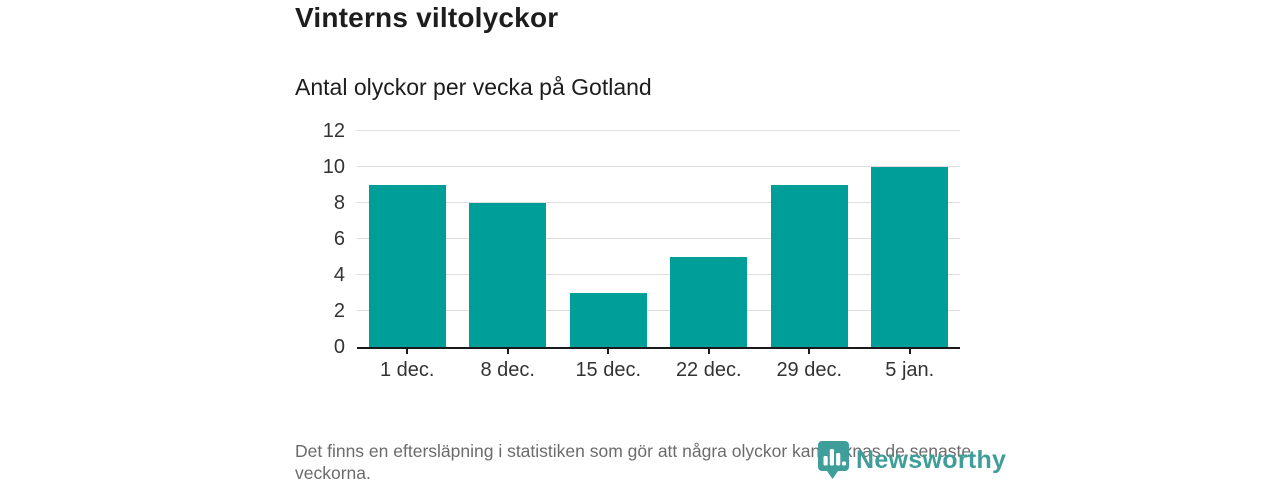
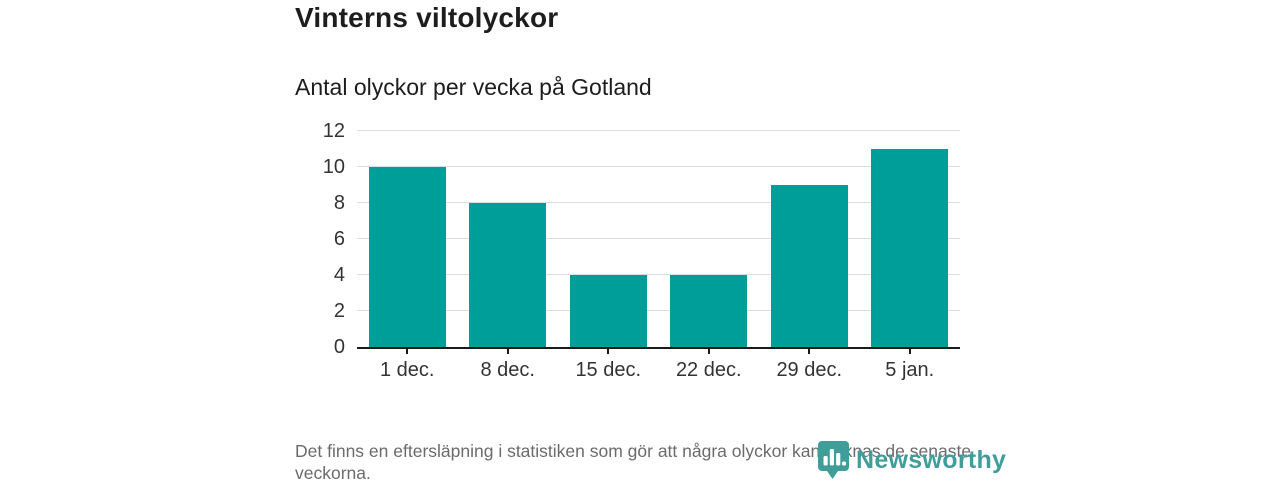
1 dec.: 9 -> 10
15 dec.: 3 -> 4
22 dec.: 5 -> 4
5 jan.: 10 -> 11
